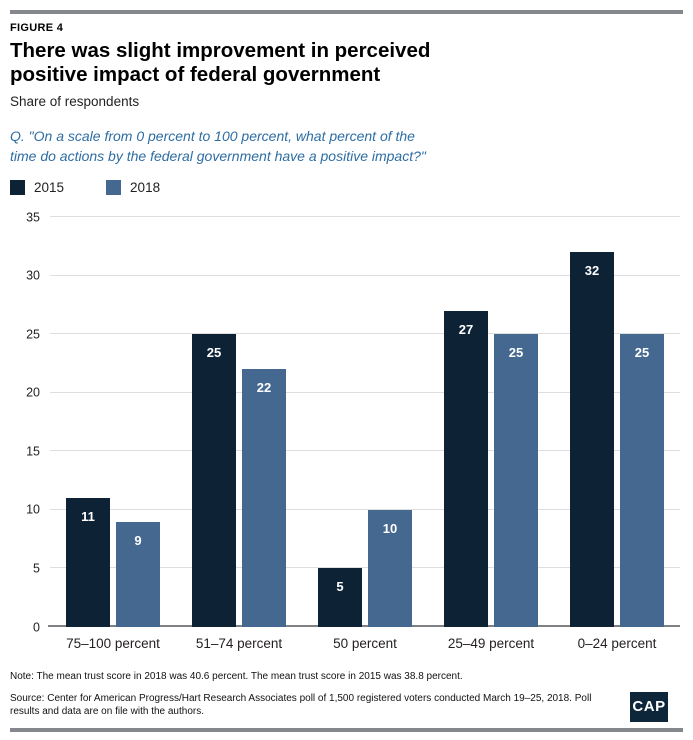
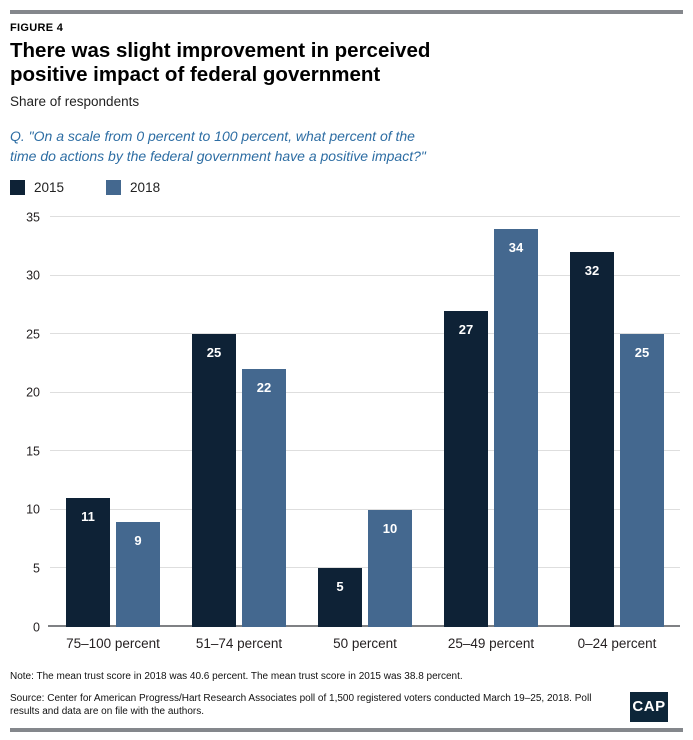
2018/25–49 percent: 25 -> 34
